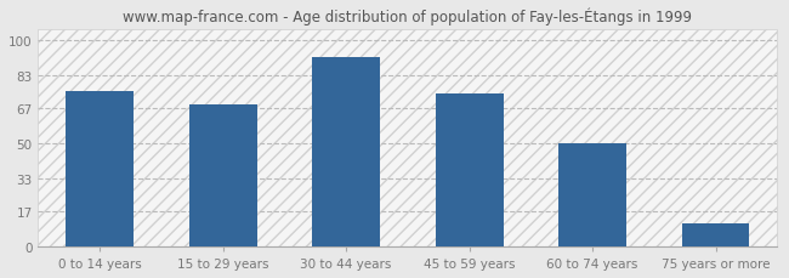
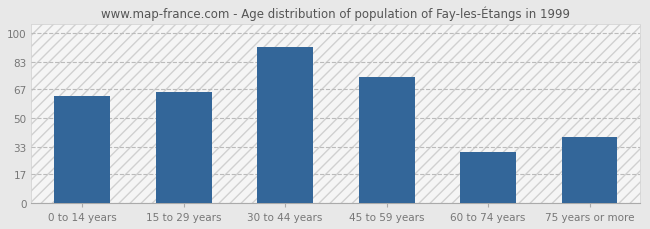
0 to 14 years: 75 -> 63
15 to 29 years: 69 -> 65
60 to 74 years: 50 -> 30
75 years or more: 11 -> 39
